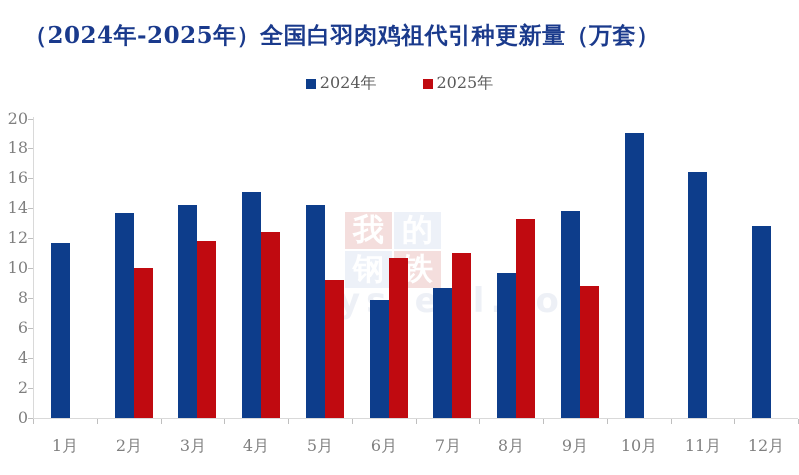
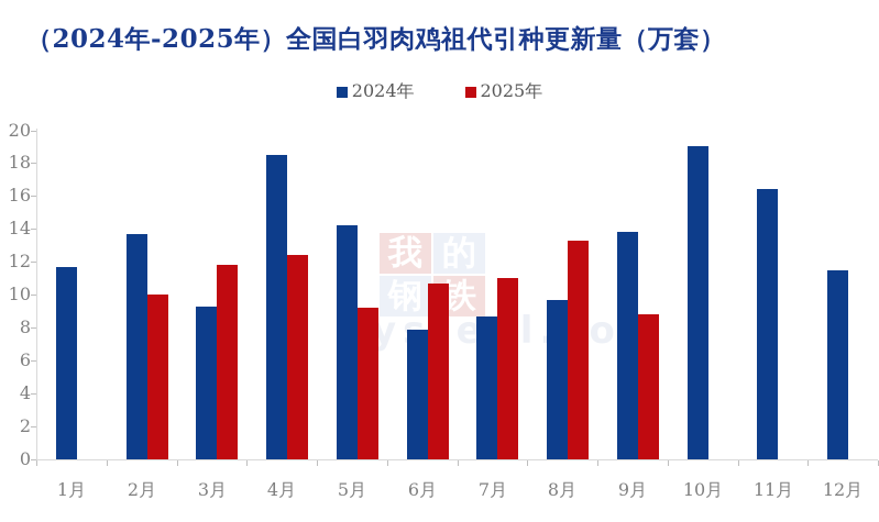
2024年/3月: 14.2 -> 9.3
2024年/4月: 15.1 -> 18.5
2024年/12月: 12.8 -> 11.5
